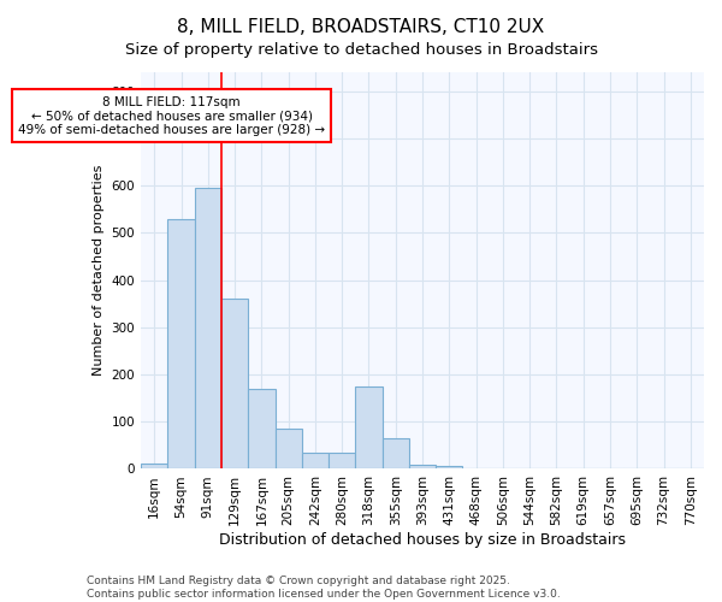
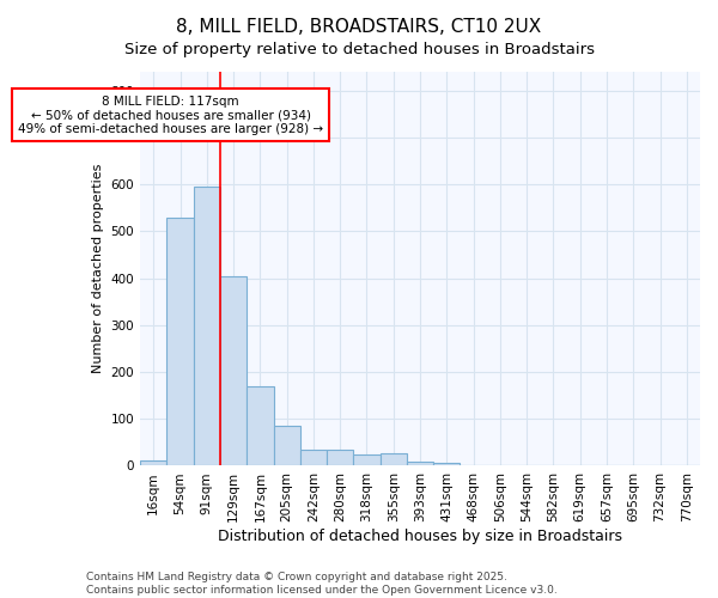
129sqm: 360 -> 405
318sqm: 175 -> 25
355sqm: 65 -> 27
